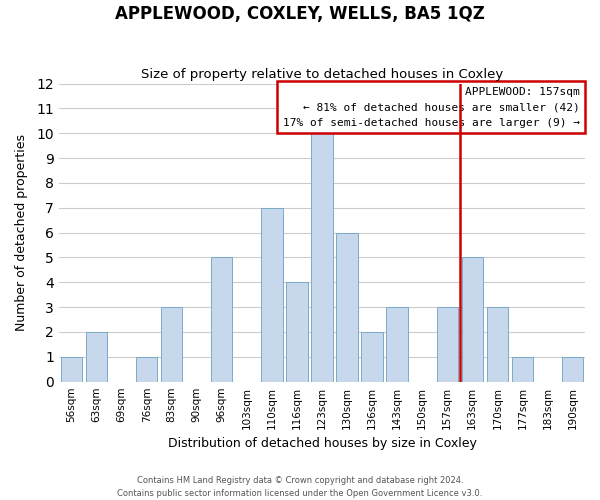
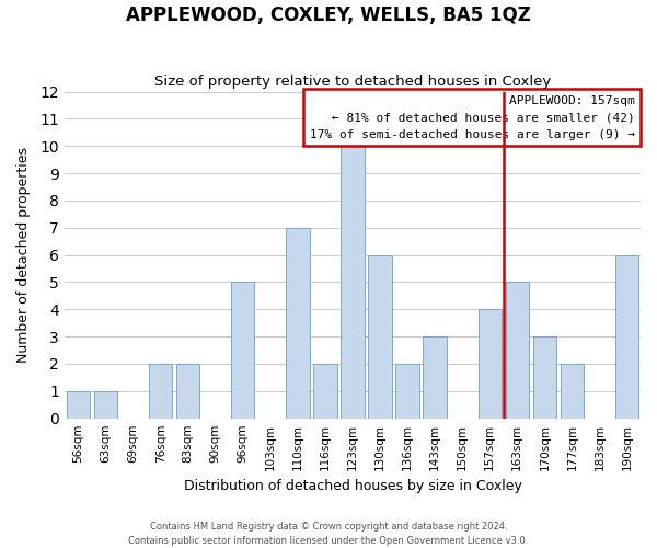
63sqm: 2 -> 1
76sqm: 1 -> 2
83sqm: 3 -> 2
116sqm: 4 -> 2
157sqm: 3 -> 4
177sqm: 1 -> 2
190sqm: 1 -> 6
